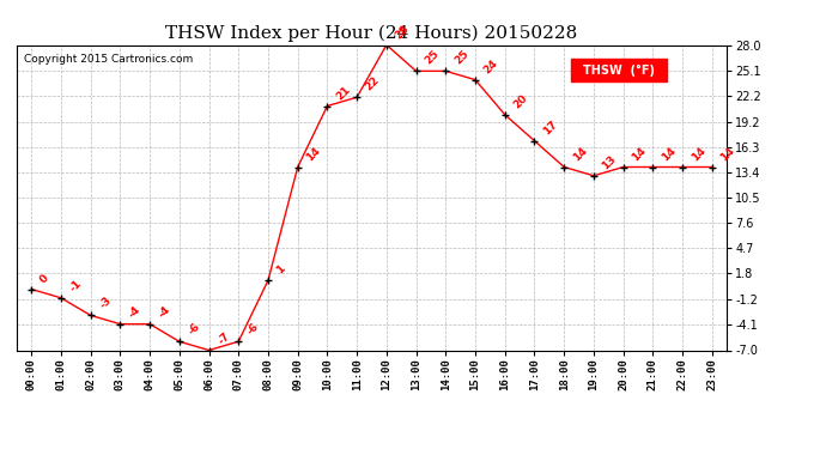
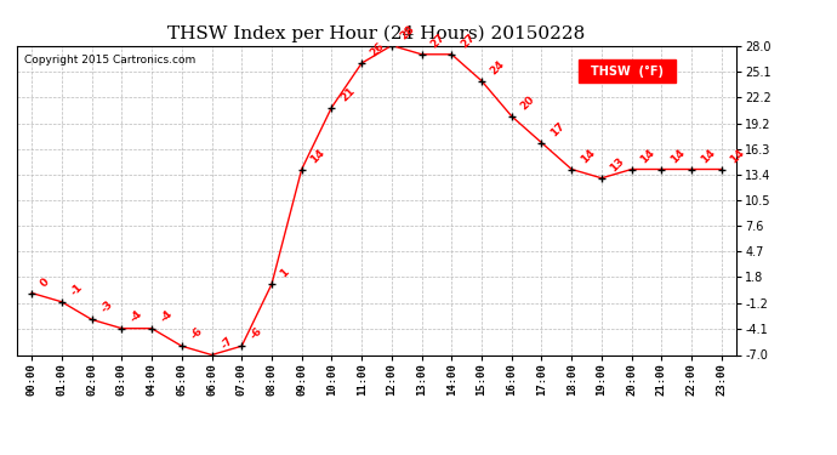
11:00: 22 -> 26
13:00: 25 -> 27
14:00: 25 -> 27
